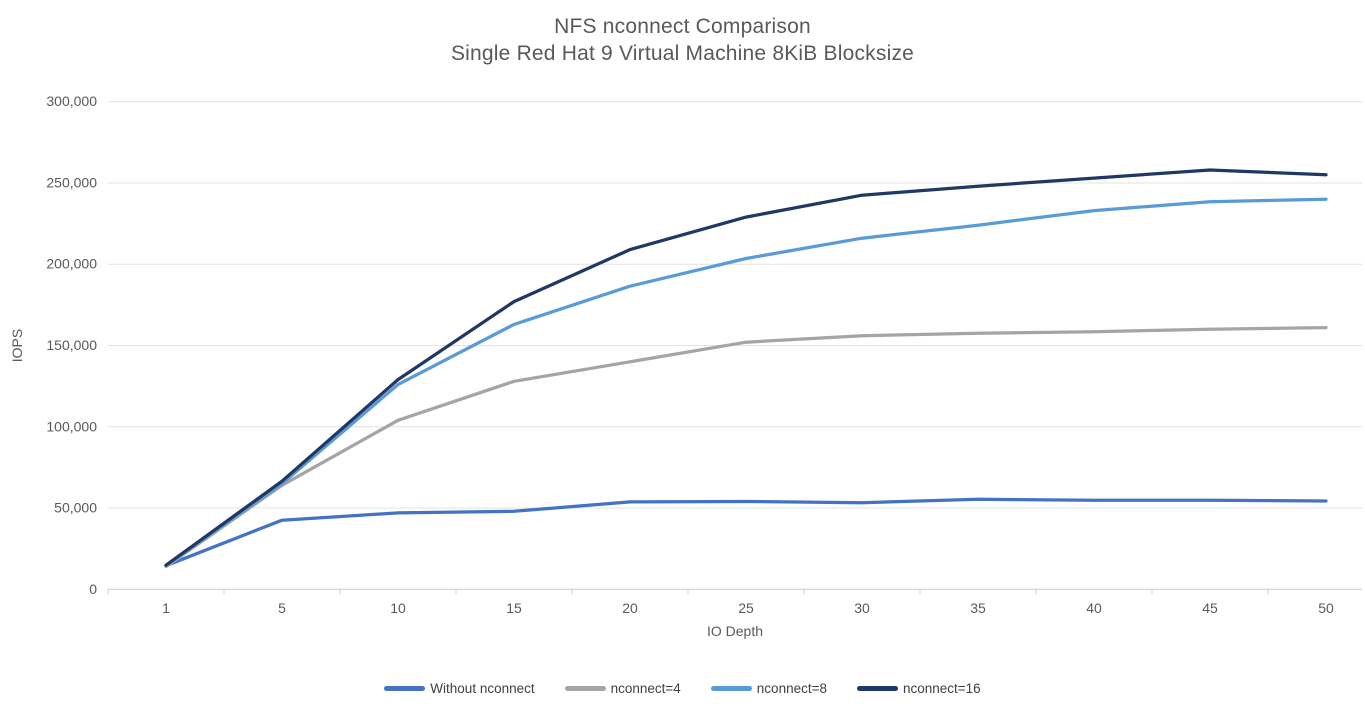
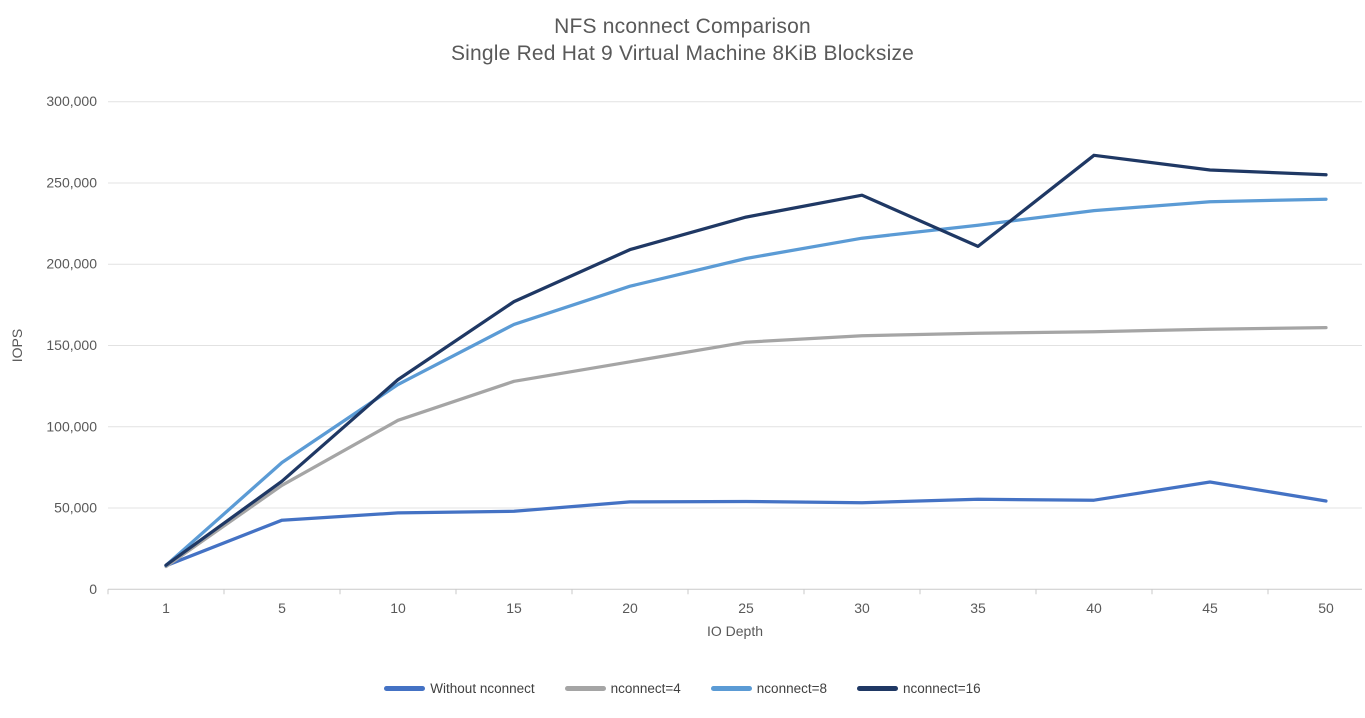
nconnect=8/5: 65000 -> 78000
nconnect=16/35: 248000 -> 211000
nconnect=16/40: 253000 -> 267000
Without nconnect/45: 55000 -> 66000
